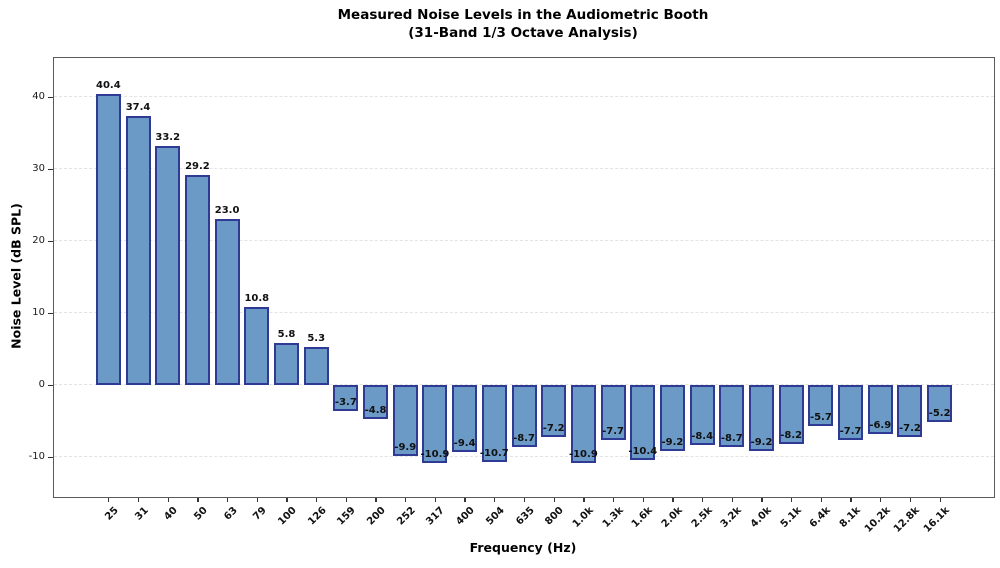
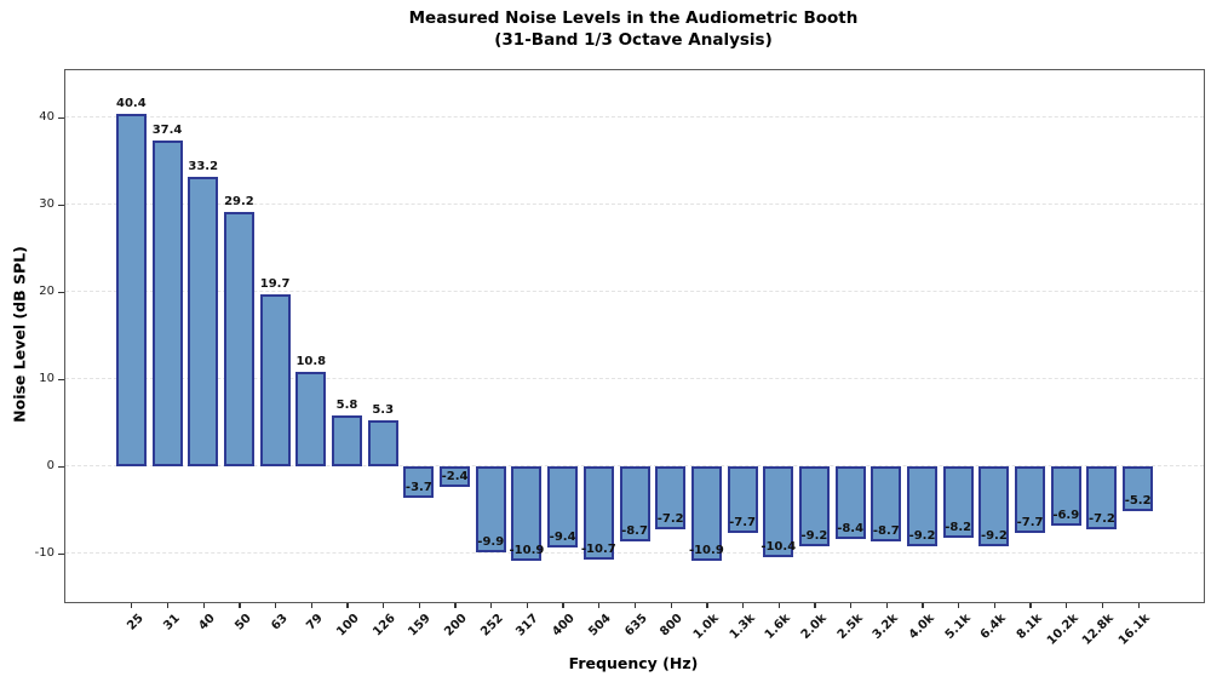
63: 23.0 -> 19.7
200: -4.8 -> -2.4
6.4k: -5.7 -> -9.2
